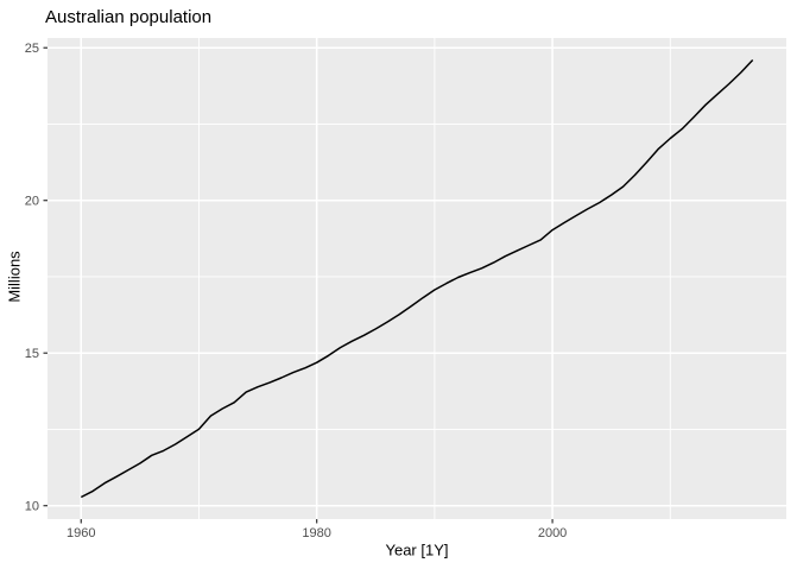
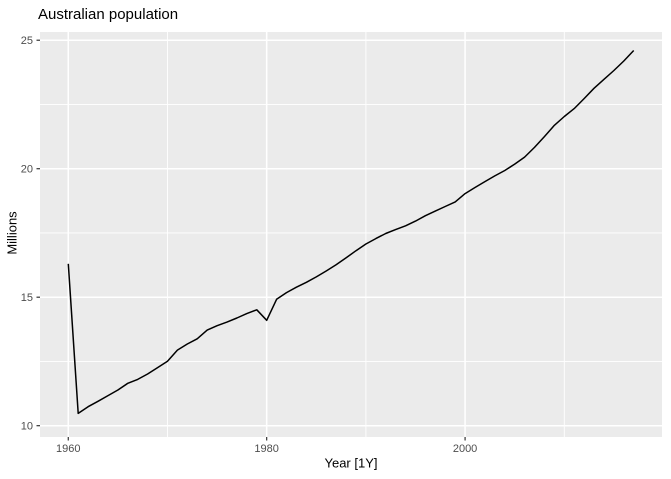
1960: 10.3 -> 16.3
1980: 14.7 -> 14.1
